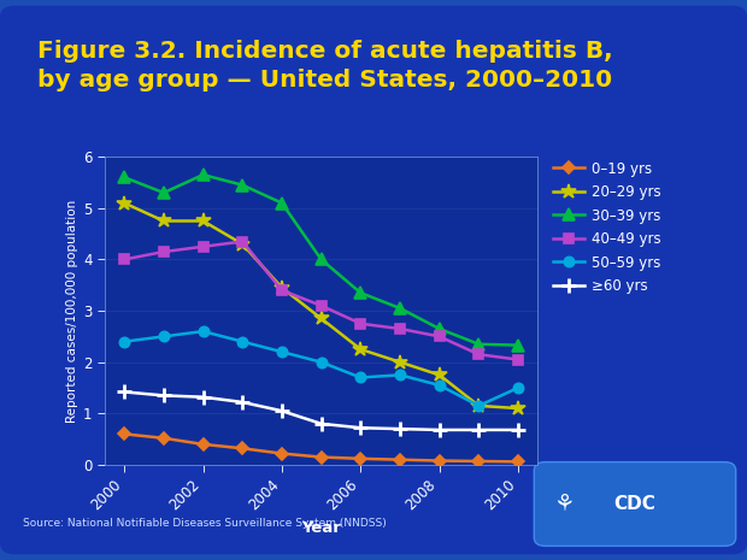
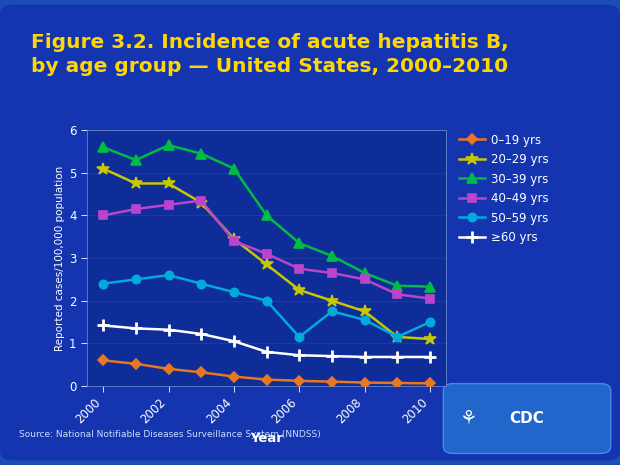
50–59 yrs/2006: 1.70 -> 1.15
